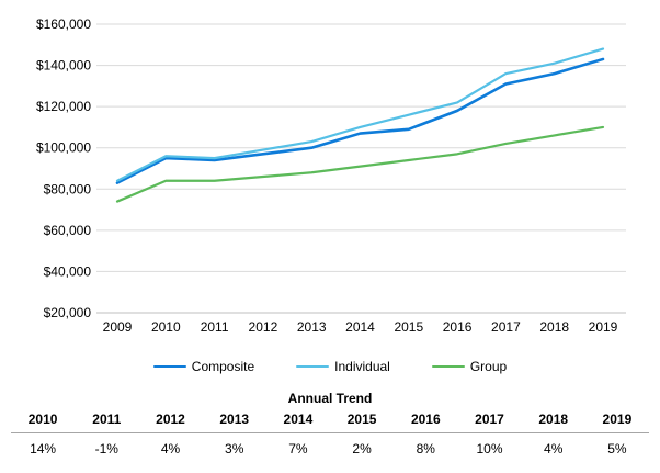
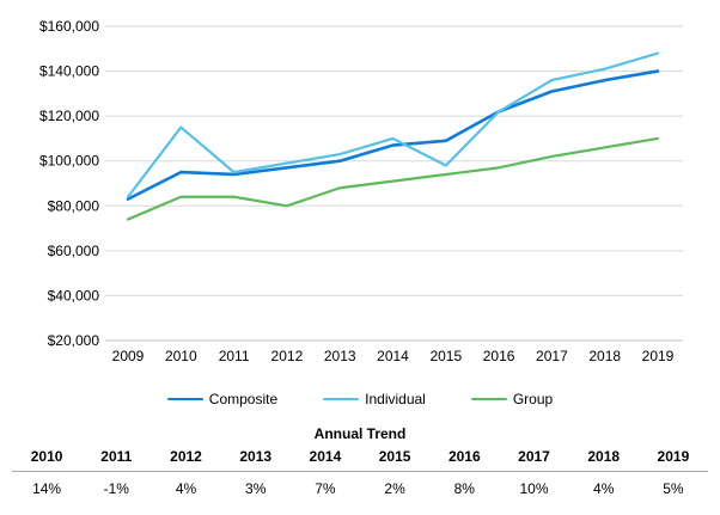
Individual/2010: $96000 -> $115000
Group/2012: $86000 -> $80000
Individual/2015: $116000 -> $98000
Composite/2016: $118000 -> $122000
Composite/2019: $143000 -> $140000
